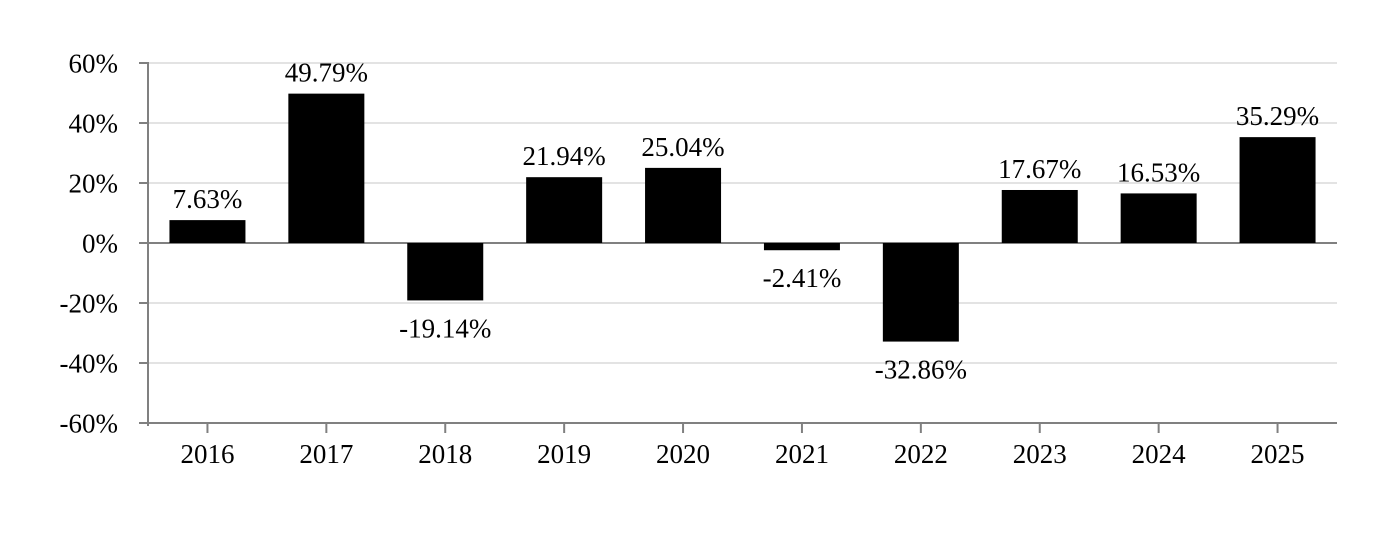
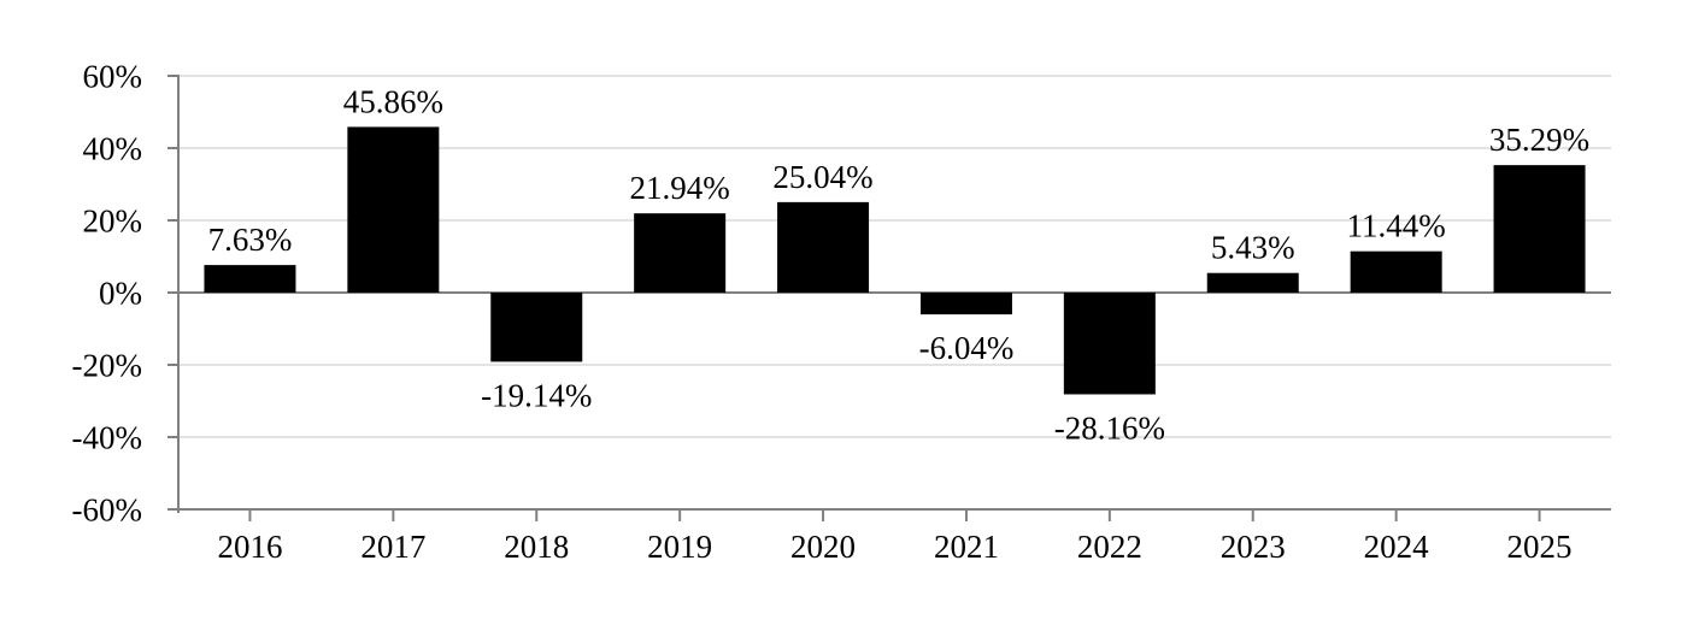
2017: 49.79% -> 45.86%
2021: -2.41% -> -6.04%
2022: -32.86% -> -28.16%
2023: 17.67% -> 5.43%
2024: 16.53% -> 11.44%
